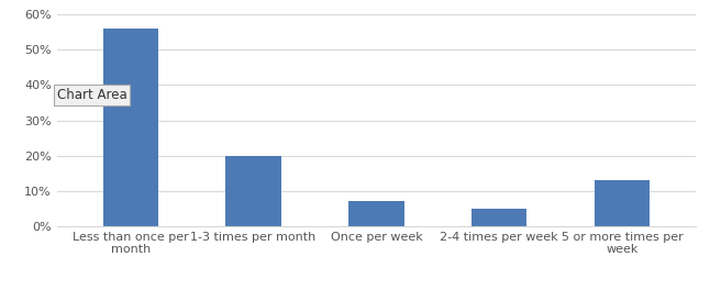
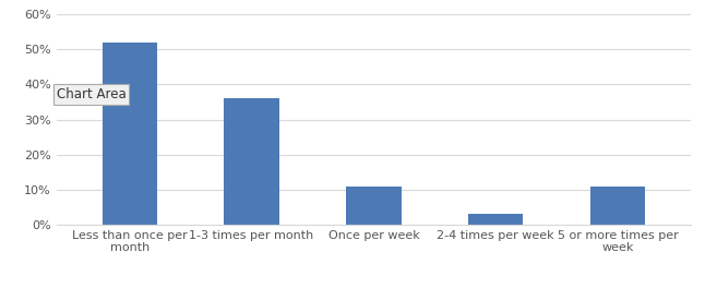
Less than once per month: 56% -> 52%
1-3 times per month: 20% -> 36%
Once per week: 7% -> 11%
2-4 times per week: 5% -> 3%
5 or more times per week: 13% -> 11%
